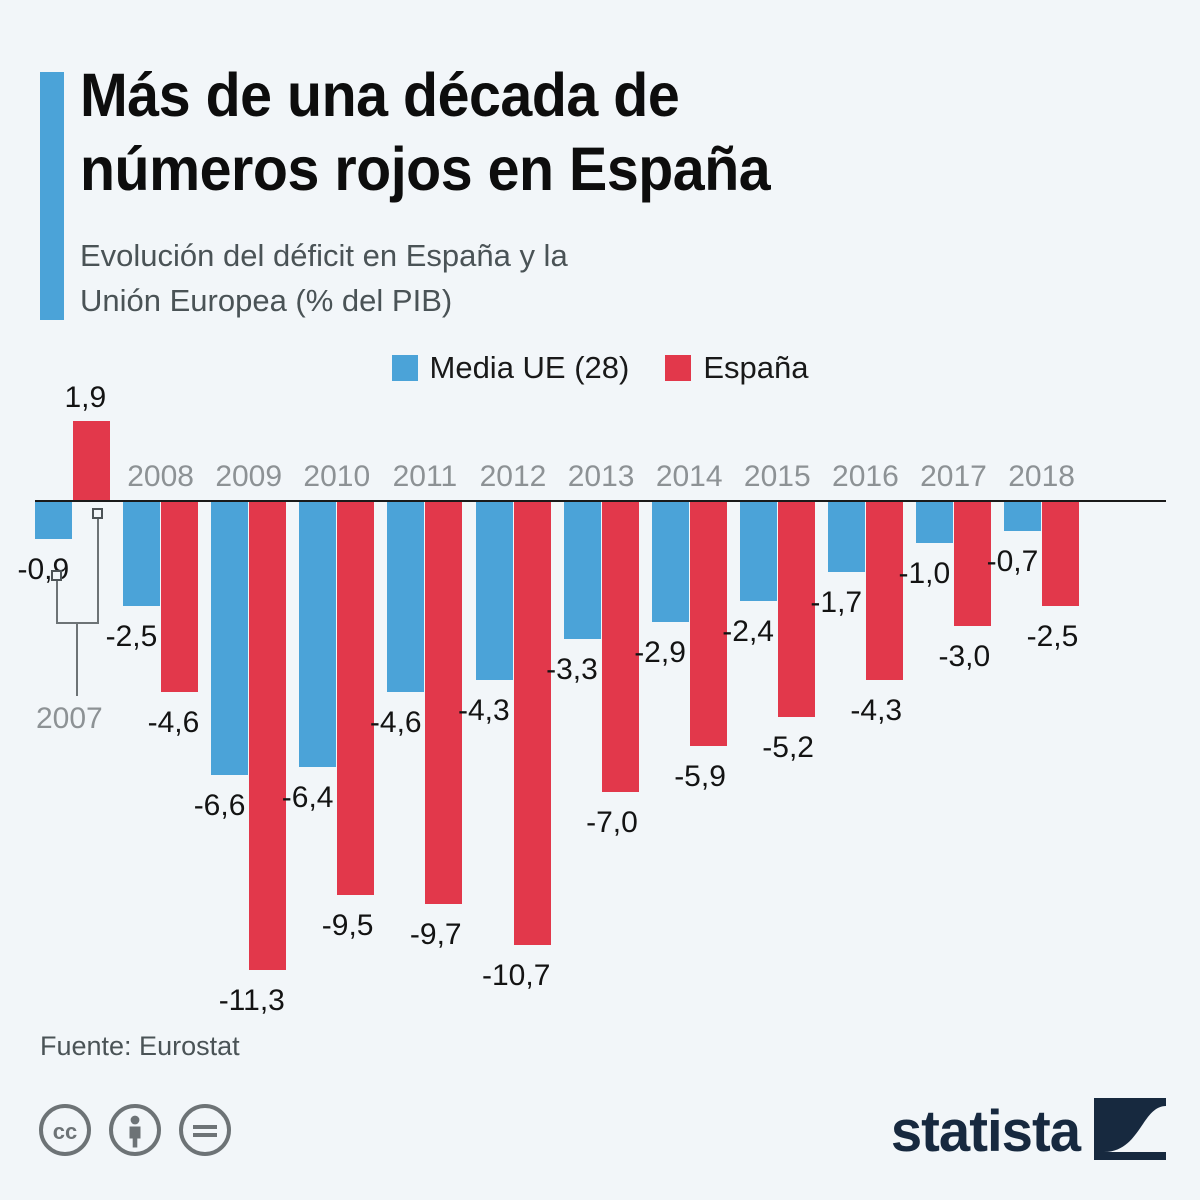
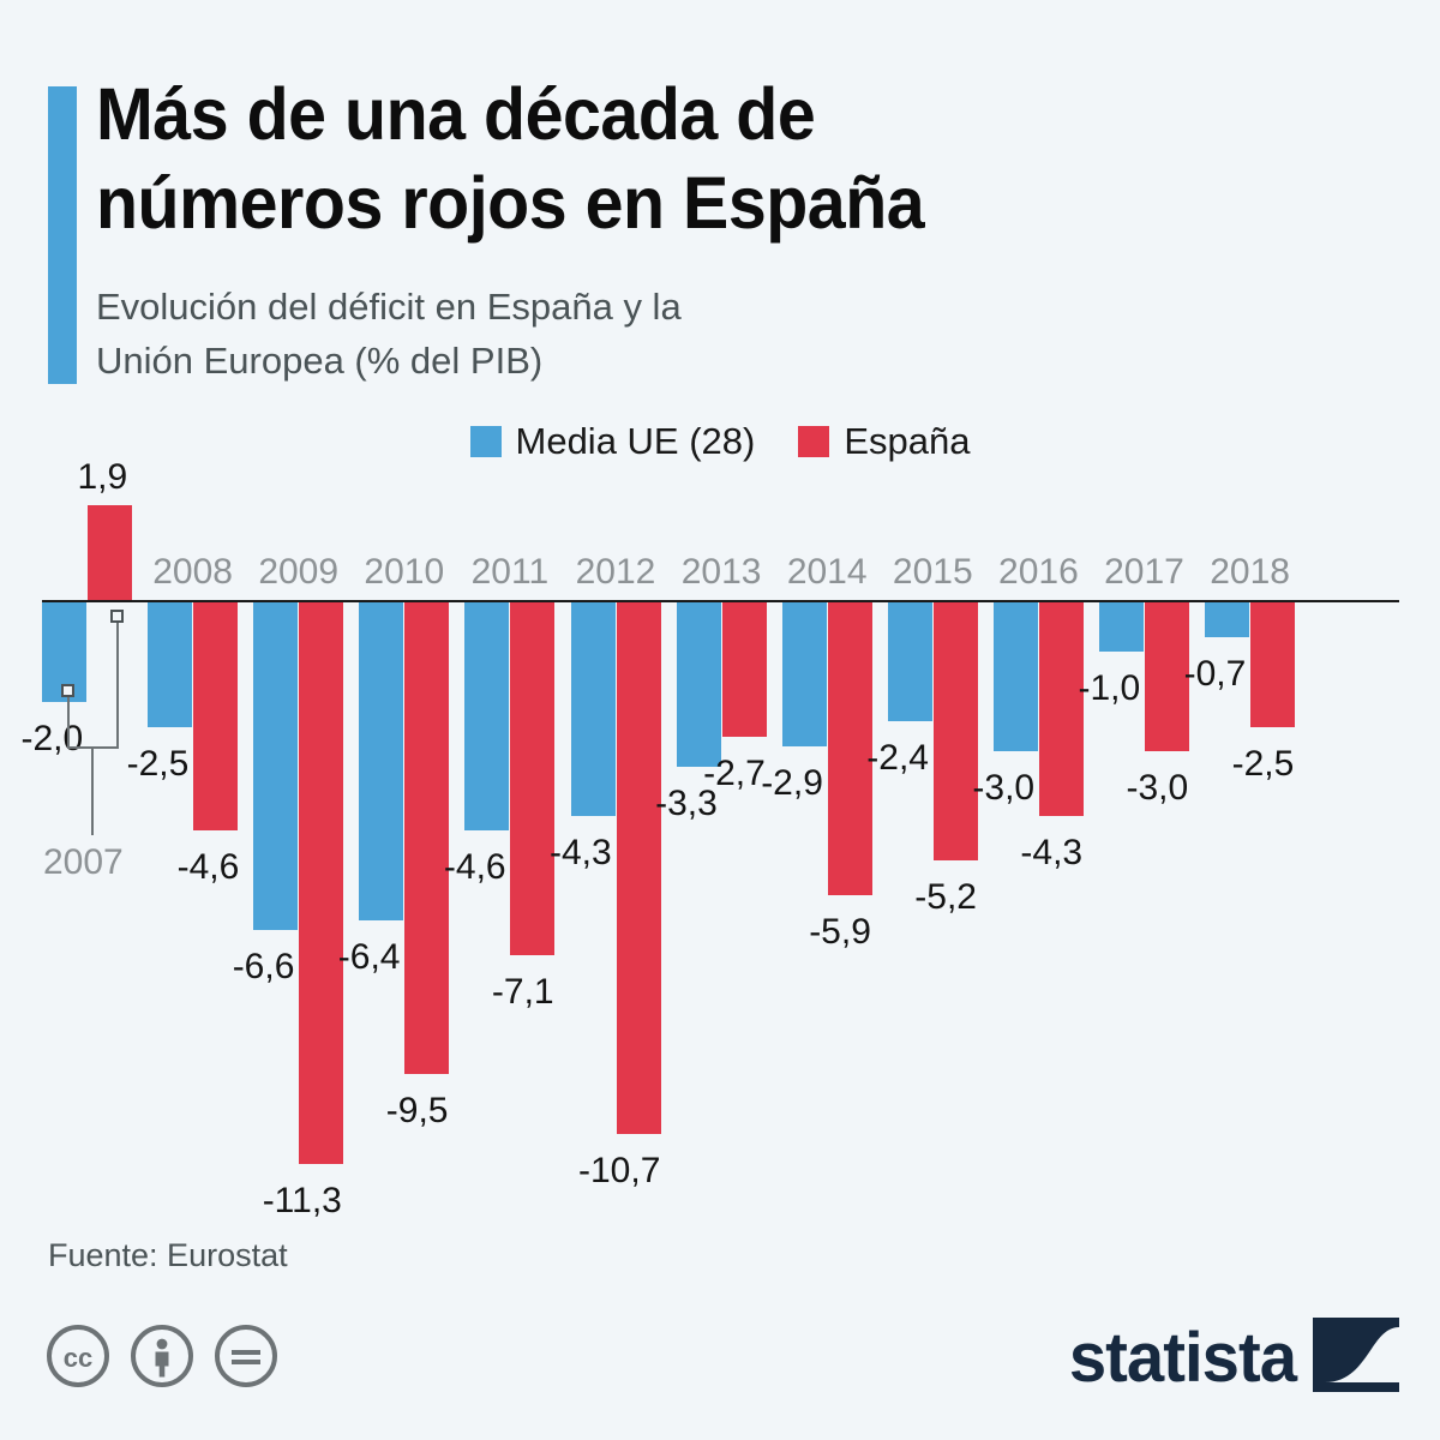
Media UE (28)/2007: -0,9 -> -2,0
España/2011: -9,7 -> -7,1
España/2013: -7,0 -> -2,7
Media UE (28)/2016: -1,7 -> -3,0
